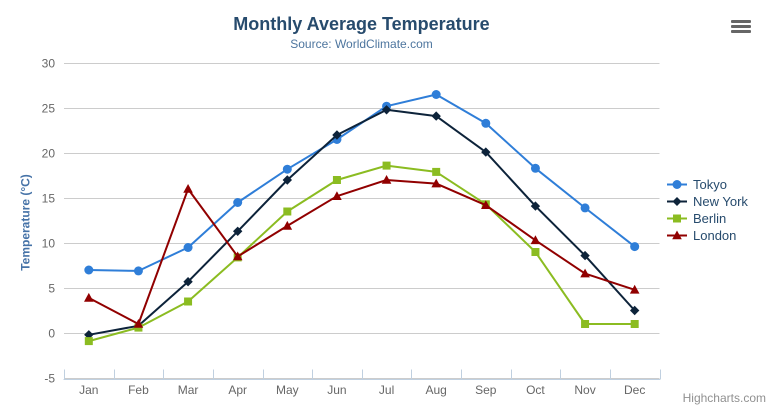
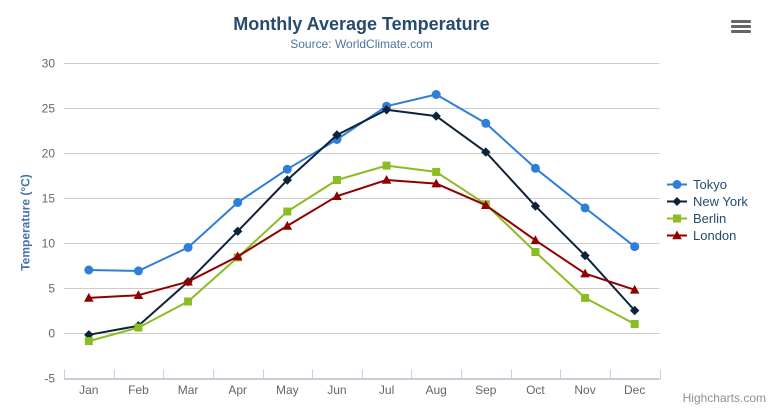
London/Feb: 1 -> 4
London/Mar: 16 -> 6
Berlin/Nov: 1 -> 4
